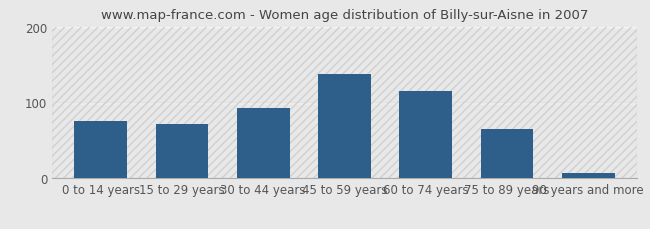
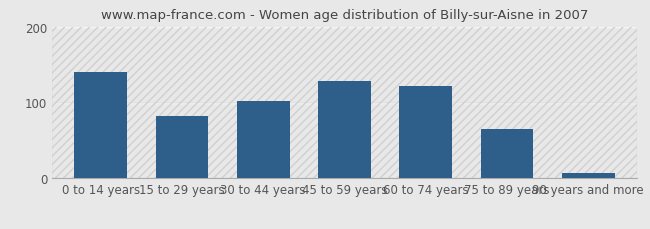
0 to 14 years: 75 -> 140
15 to 29 years: 72 -> 82
30 to 44 years: 93 -> 102
45 to 59 years: 137 -> 128
60 to 74 years: 115 -> 122
